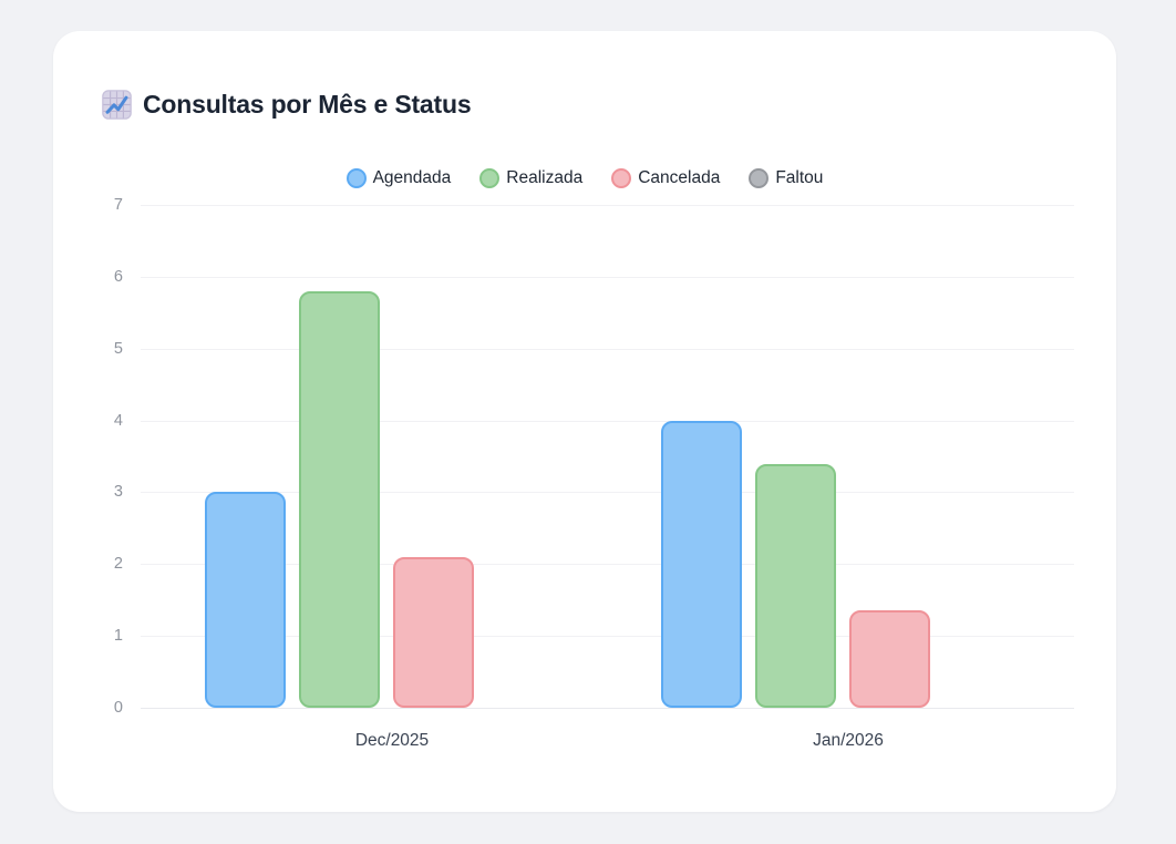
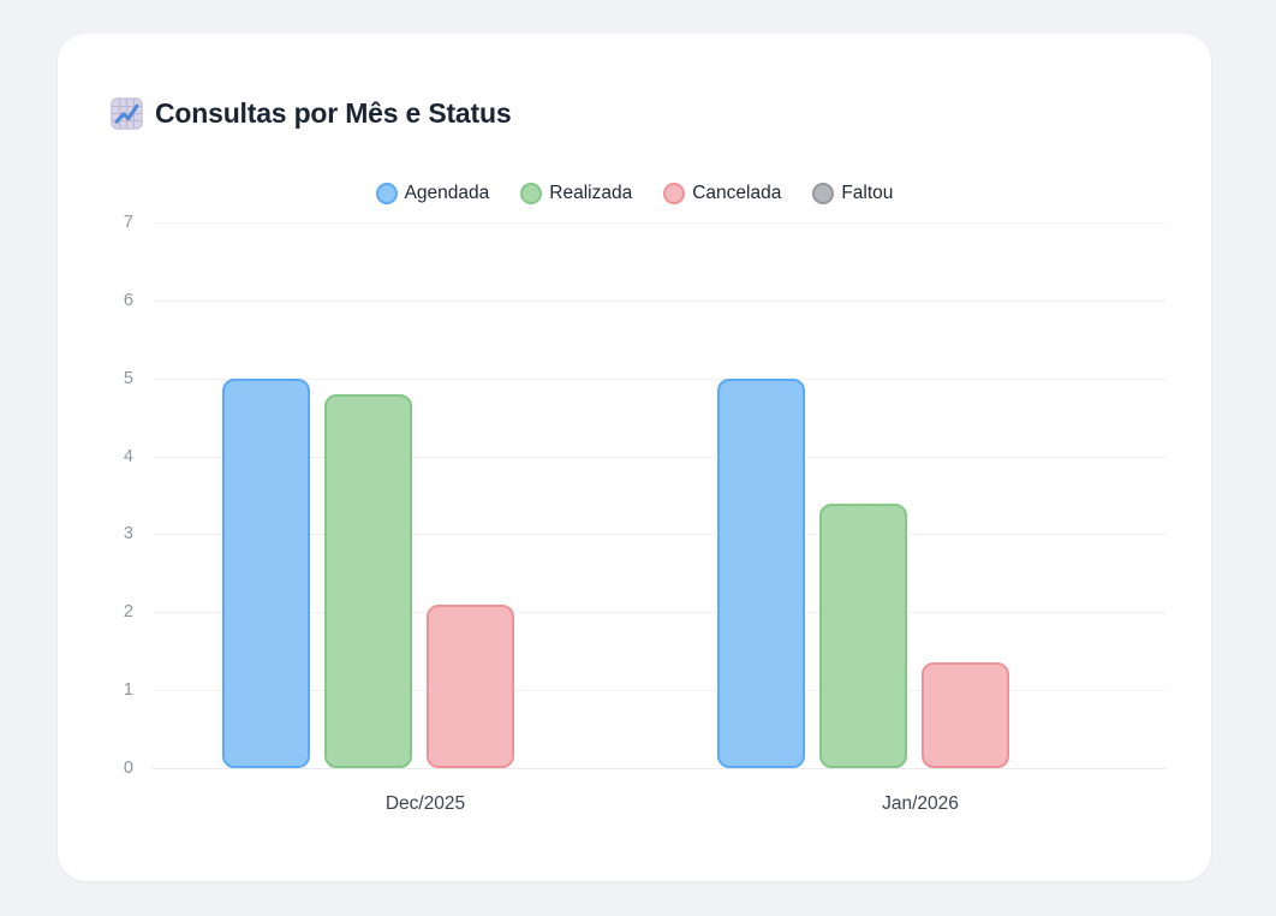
Agendada/Dec/2025: 3 -> 5
Realizada/Dec/2025: 5.8 -> 4.8
Agendada/Jan/2026: 4 -> 5
